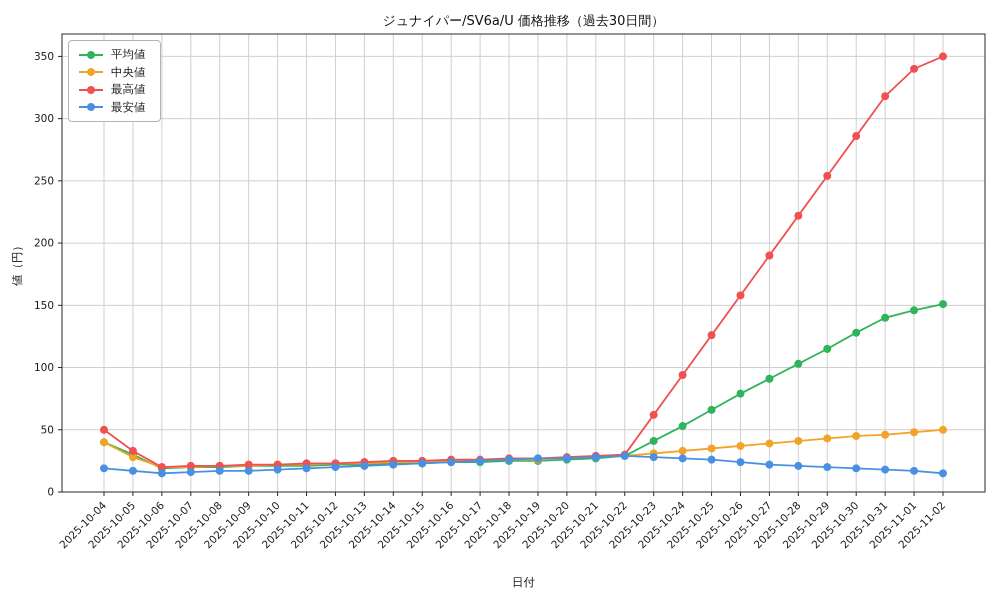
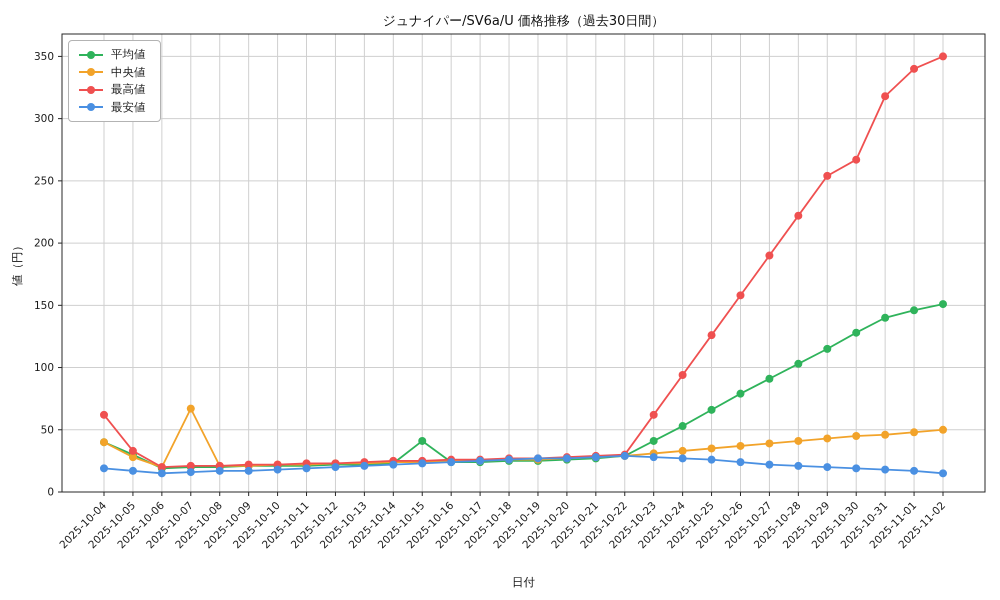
最高値/2025-10-04: 50 -> 62
中央値/2025-10-07: 20 -> 67
平均値/2025-10-15: 23 -> 41
最高値/2025-10-30: 286 -> 267
